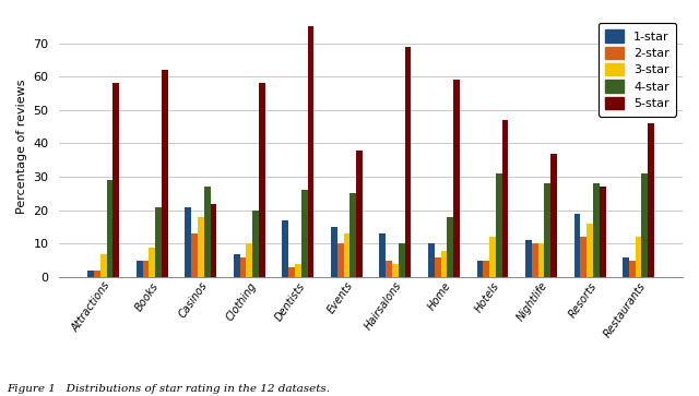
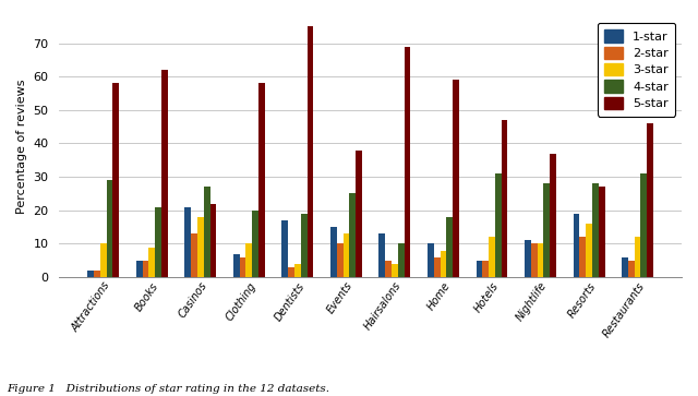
3-star/Attractions: 7 -> 10
4-star/Dentists: 26 -> 19
